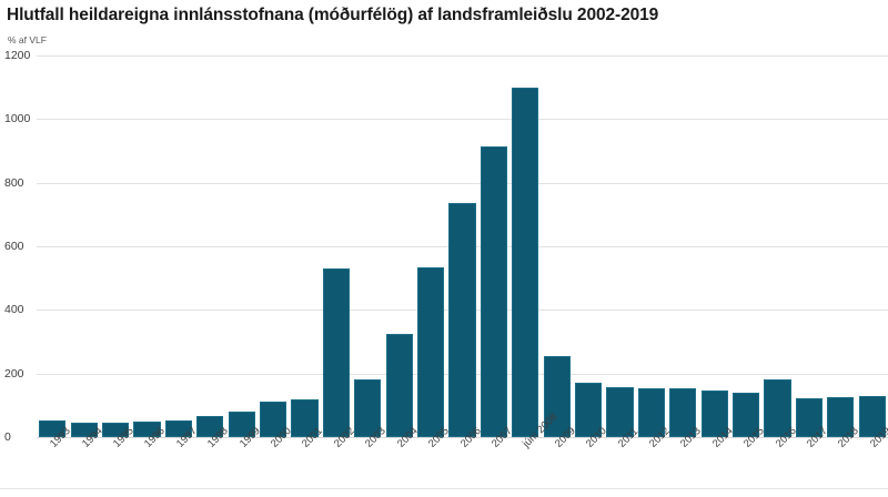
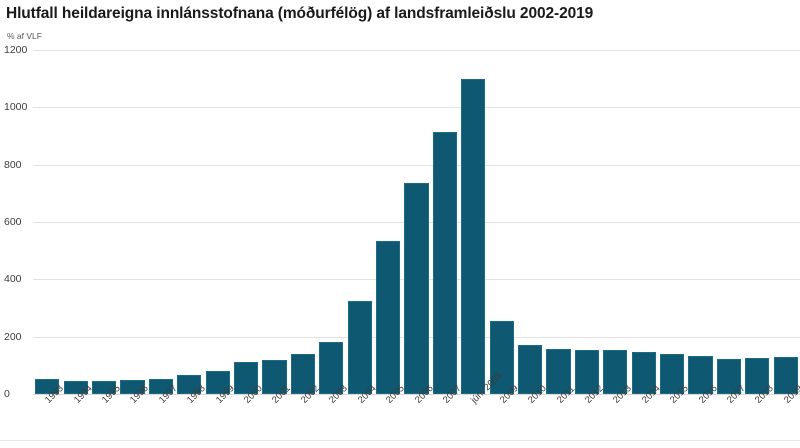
2002: 530 -> 140
2016: 180 -> 130
